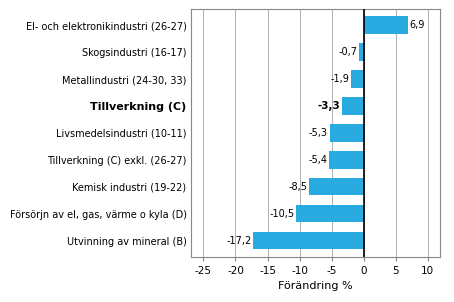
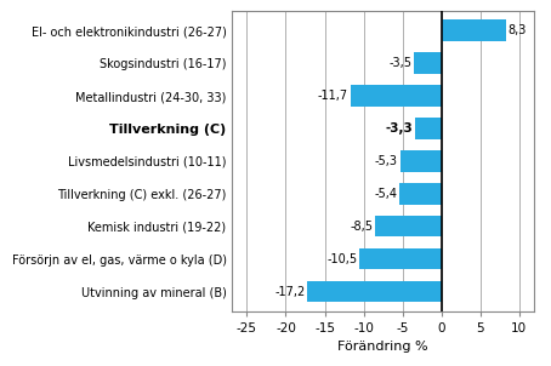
El- och elektronikindustri (26-27): 6,9 -> 8,3
Skogsindustri (16-17): -0,7 -> -3,5
Metallindustri (24-30, 33): -1,9 -> -11,7
